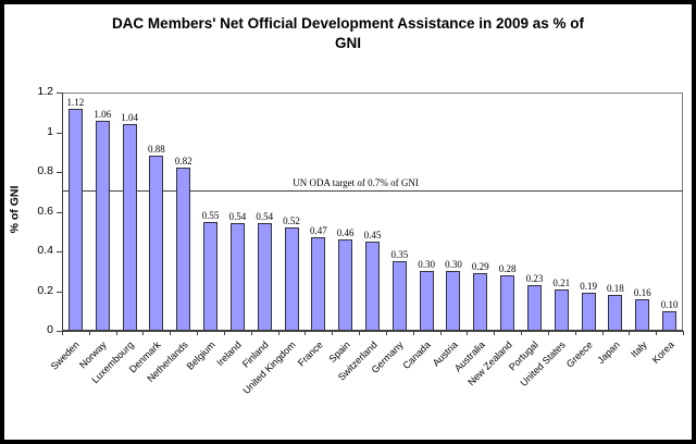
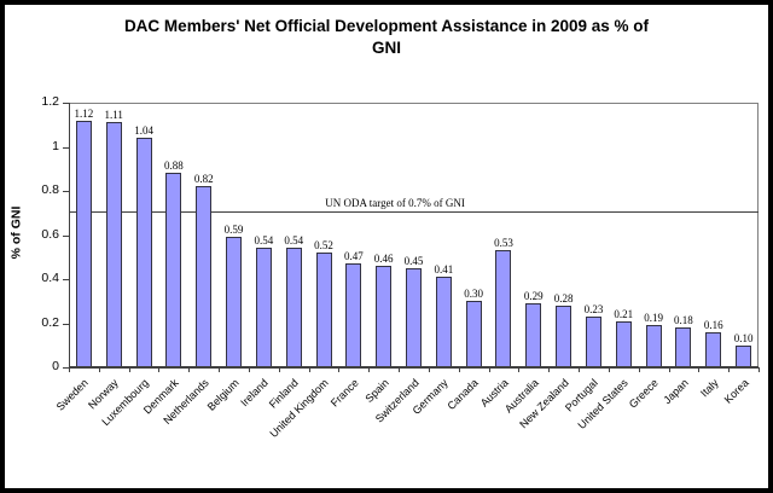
Norway: 1.06 -> 1.11
Belgium: 0.55 -> 0.59
Germany: 0.35 -> 0.41
Austria: 0.30 -> 0.53
